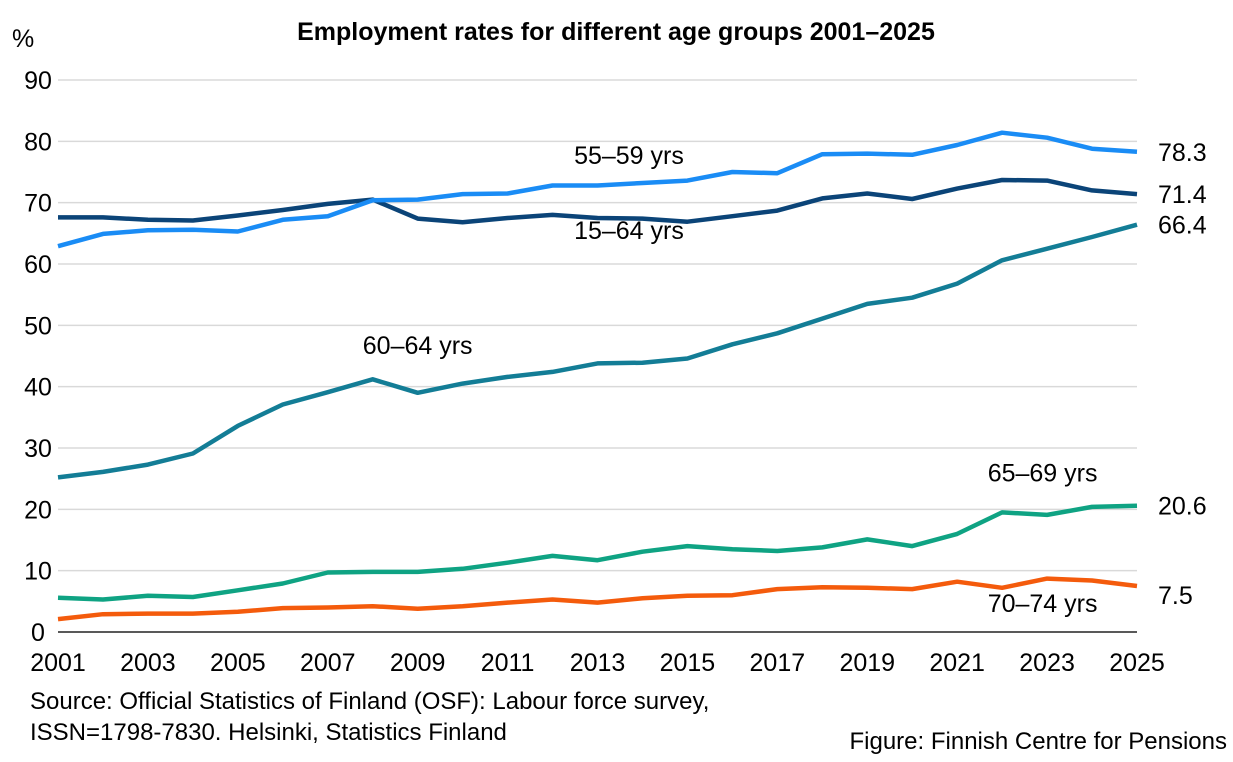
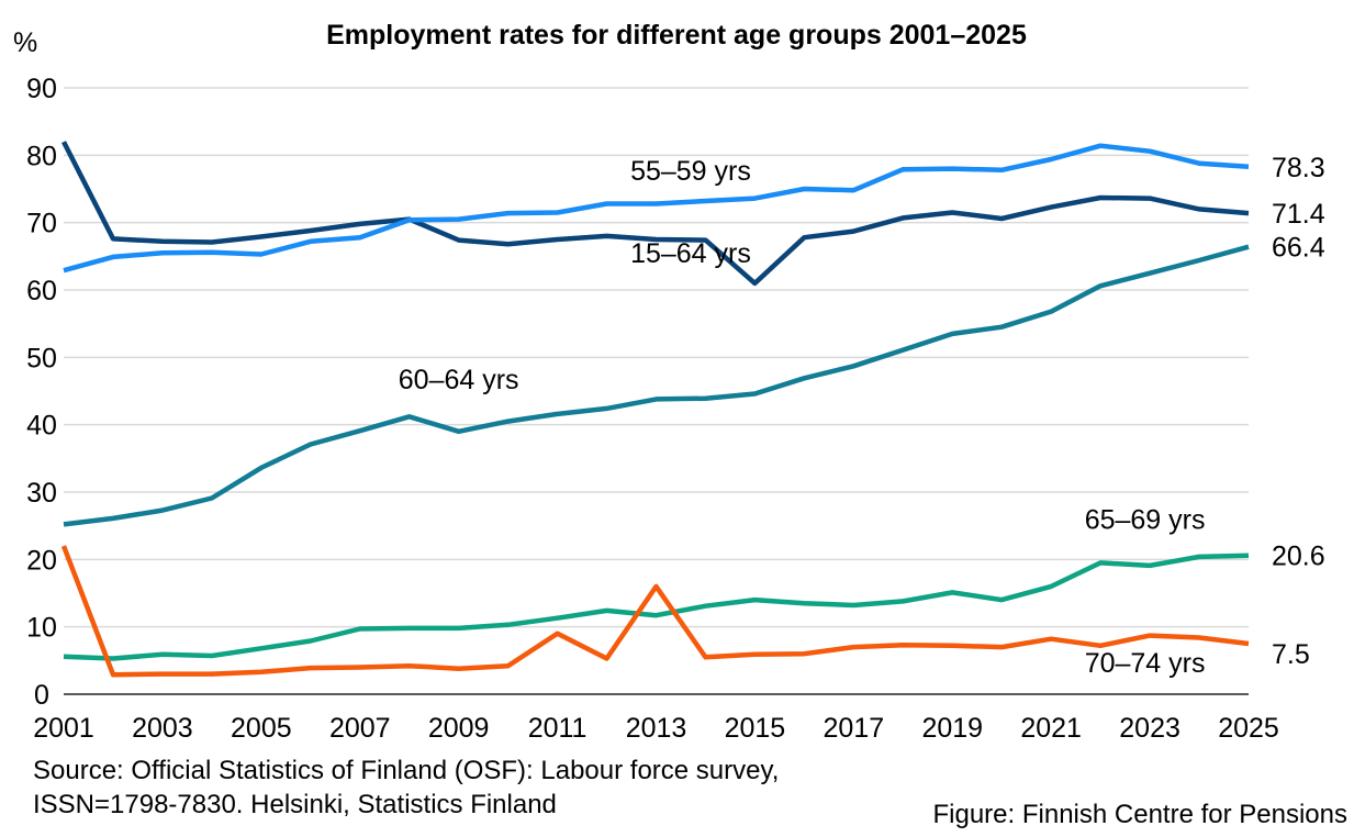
15–64 yrs/2001: 68 -> 82
70–74 yrs/2001: 2 -> 22
70–74 yrs/2011: 5 -> 9
70–74 yrs/2013: 5 -> 16
15–64 yrs/2015: 67 -> 61
